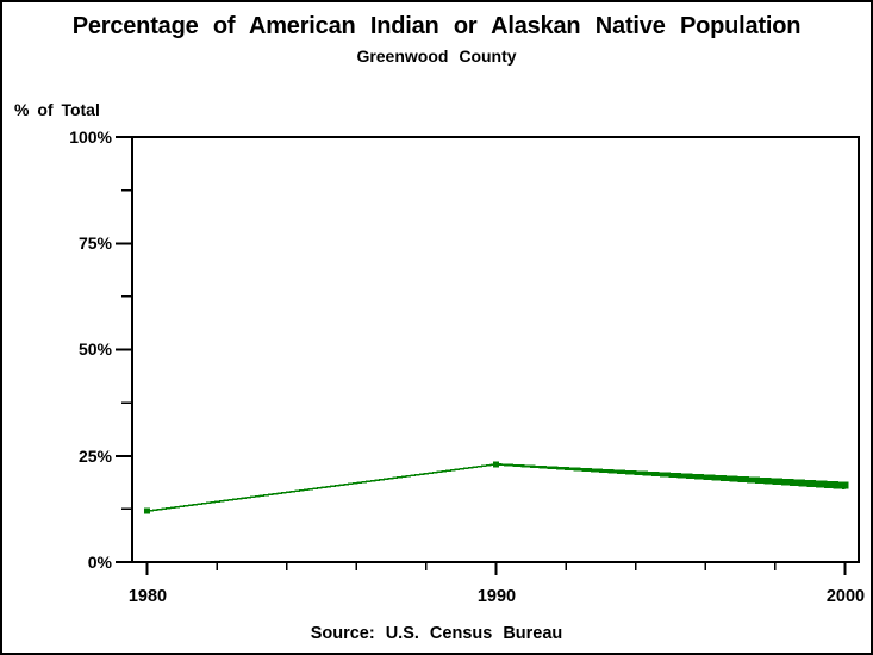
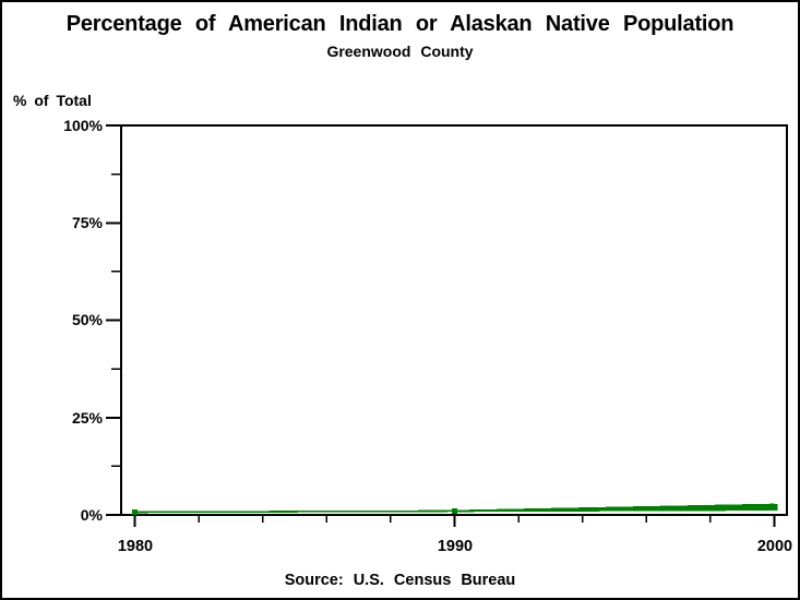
1980: 12% -> 1%
1990: 23% -> 1%
2000: 18% -> 2%
